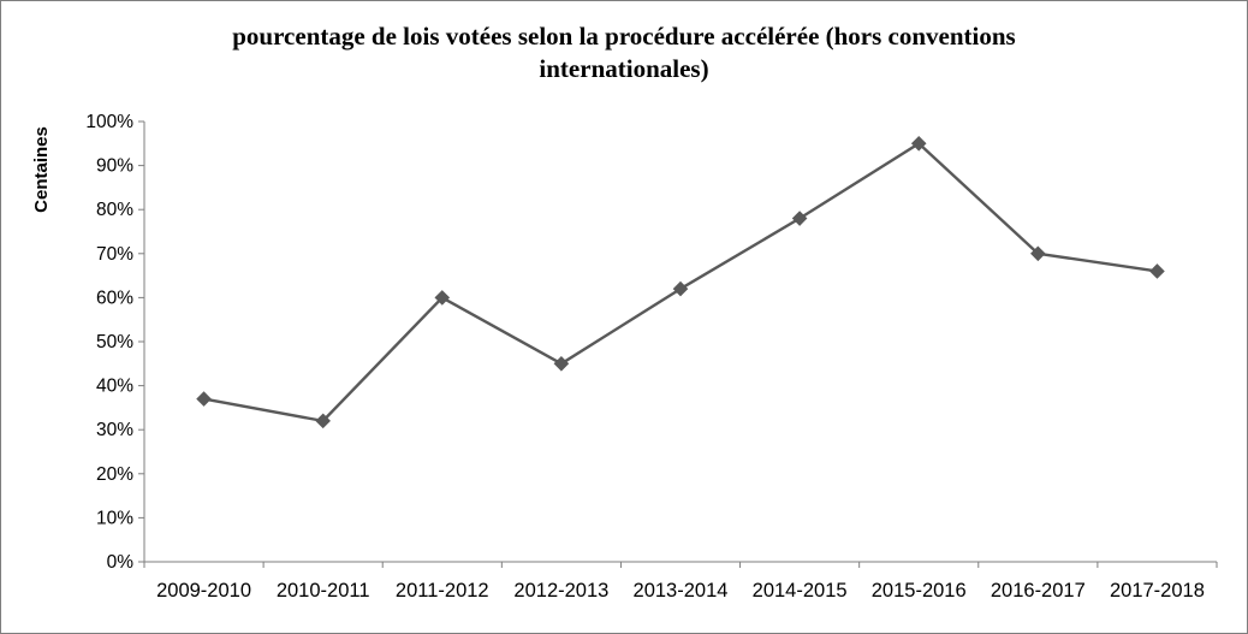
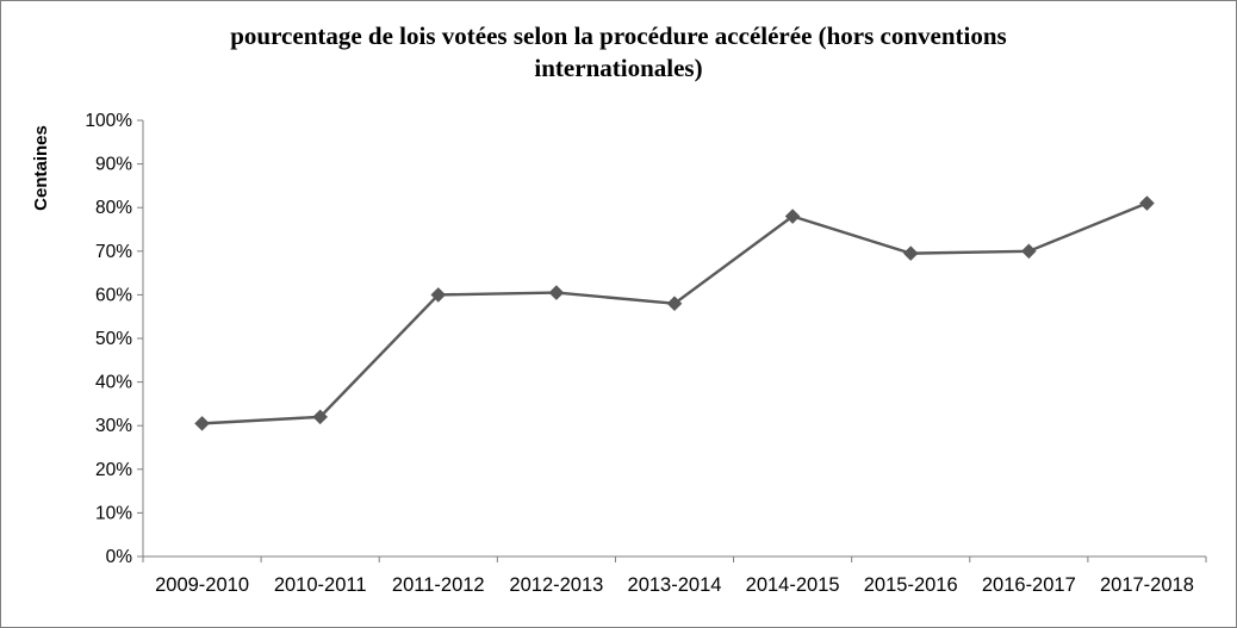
2009-2010: 37% -> 30%
2012-2013: 45% -> 60%
2013-2014: 62% -> 58%
2015-2016: 95% -> 70%
2017-2018: 66% -> 81%
